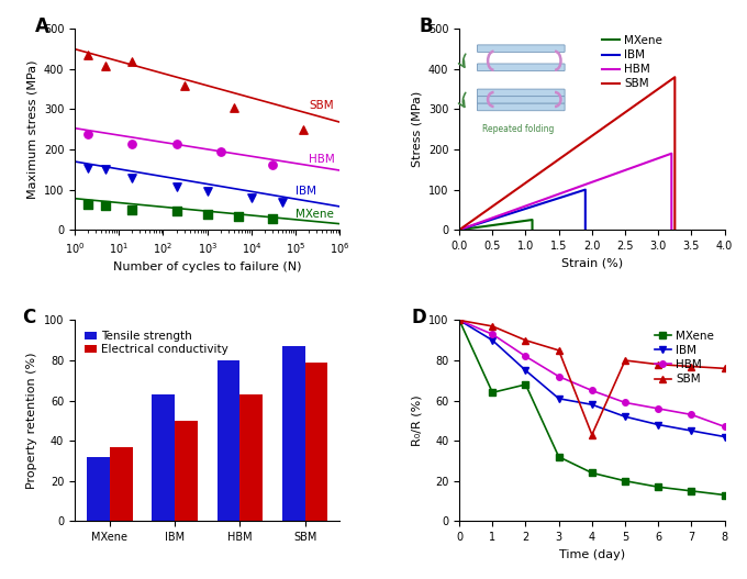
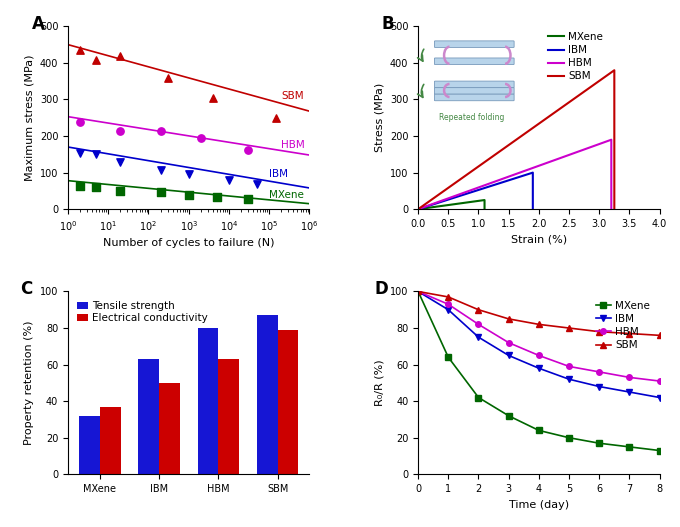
MXene/2: 68 -> 42
IBM/3: 61 -> 65
SBM/4: 43 -> 82
HBM/8: 47 -> 51
